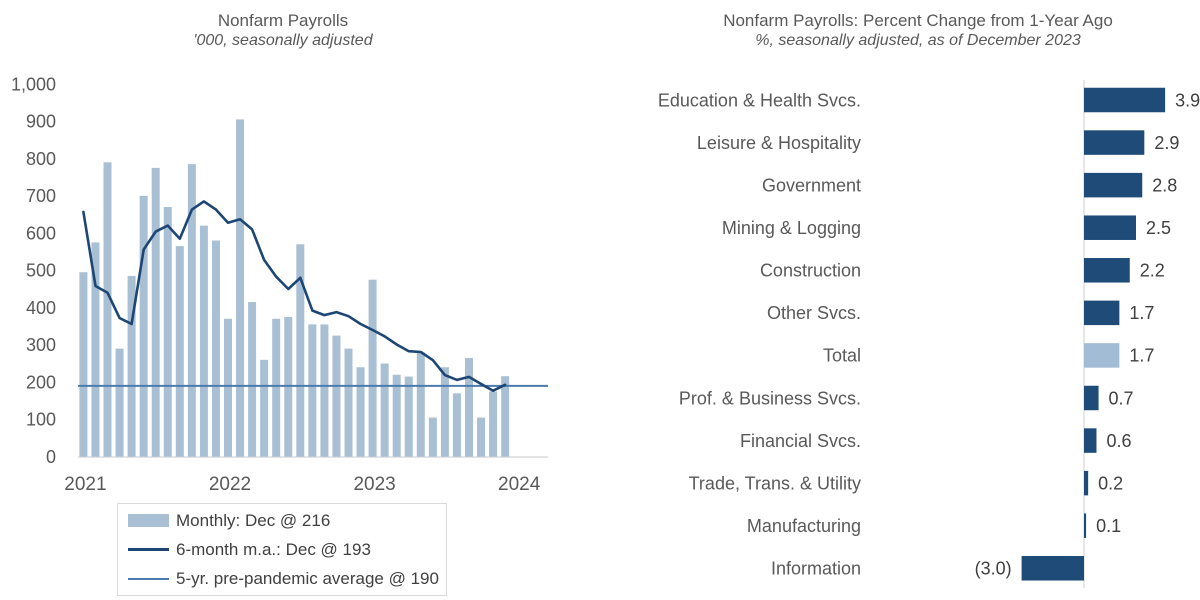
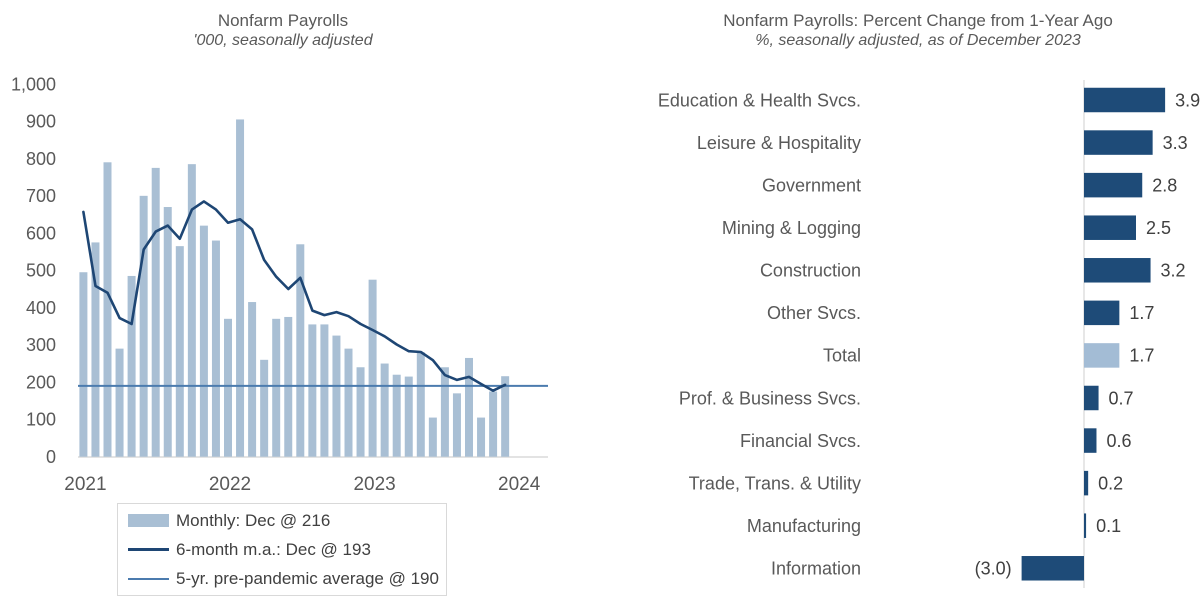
Nonfarm Payrolls: Percent Change from 1-Year Ago/Leisure & Hospitality: 2.9 -> 3.3
Nonfarm Payrolls: Percent Change from 1-Year Ago/Construction: 2.2 -> 3.2
